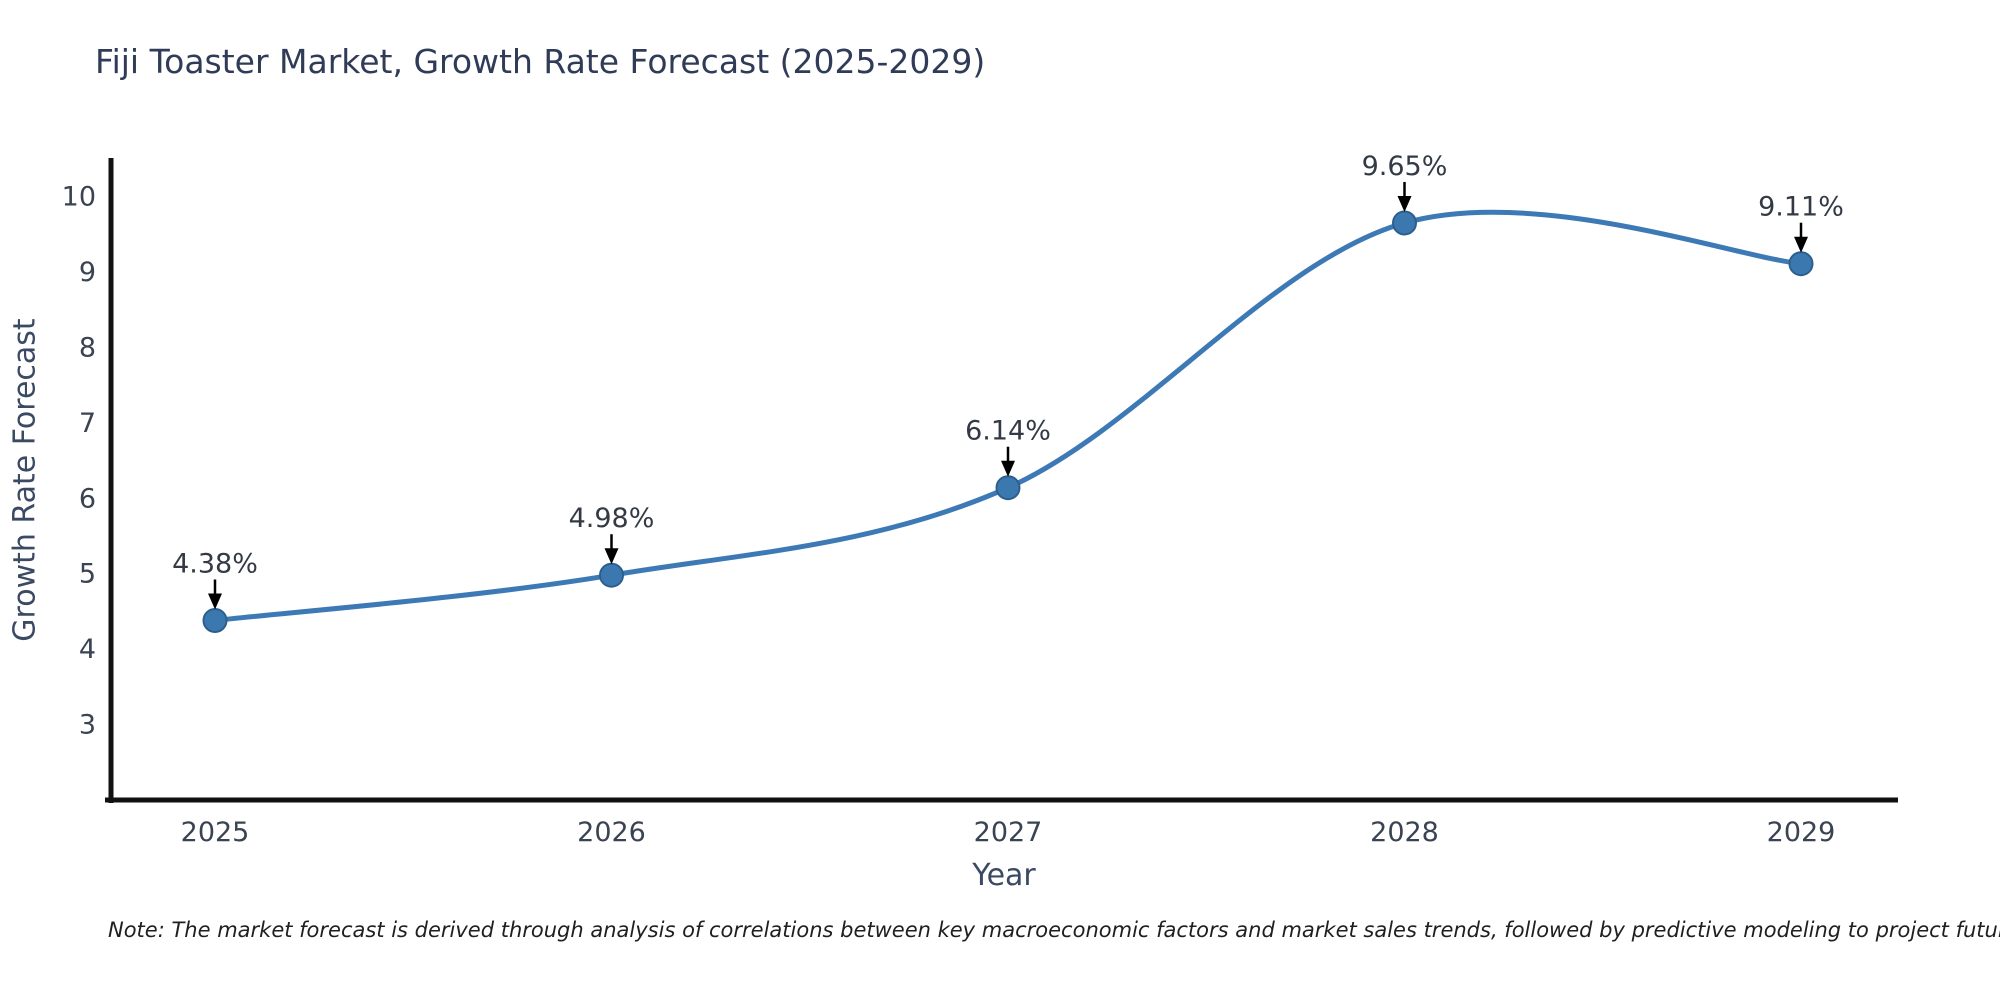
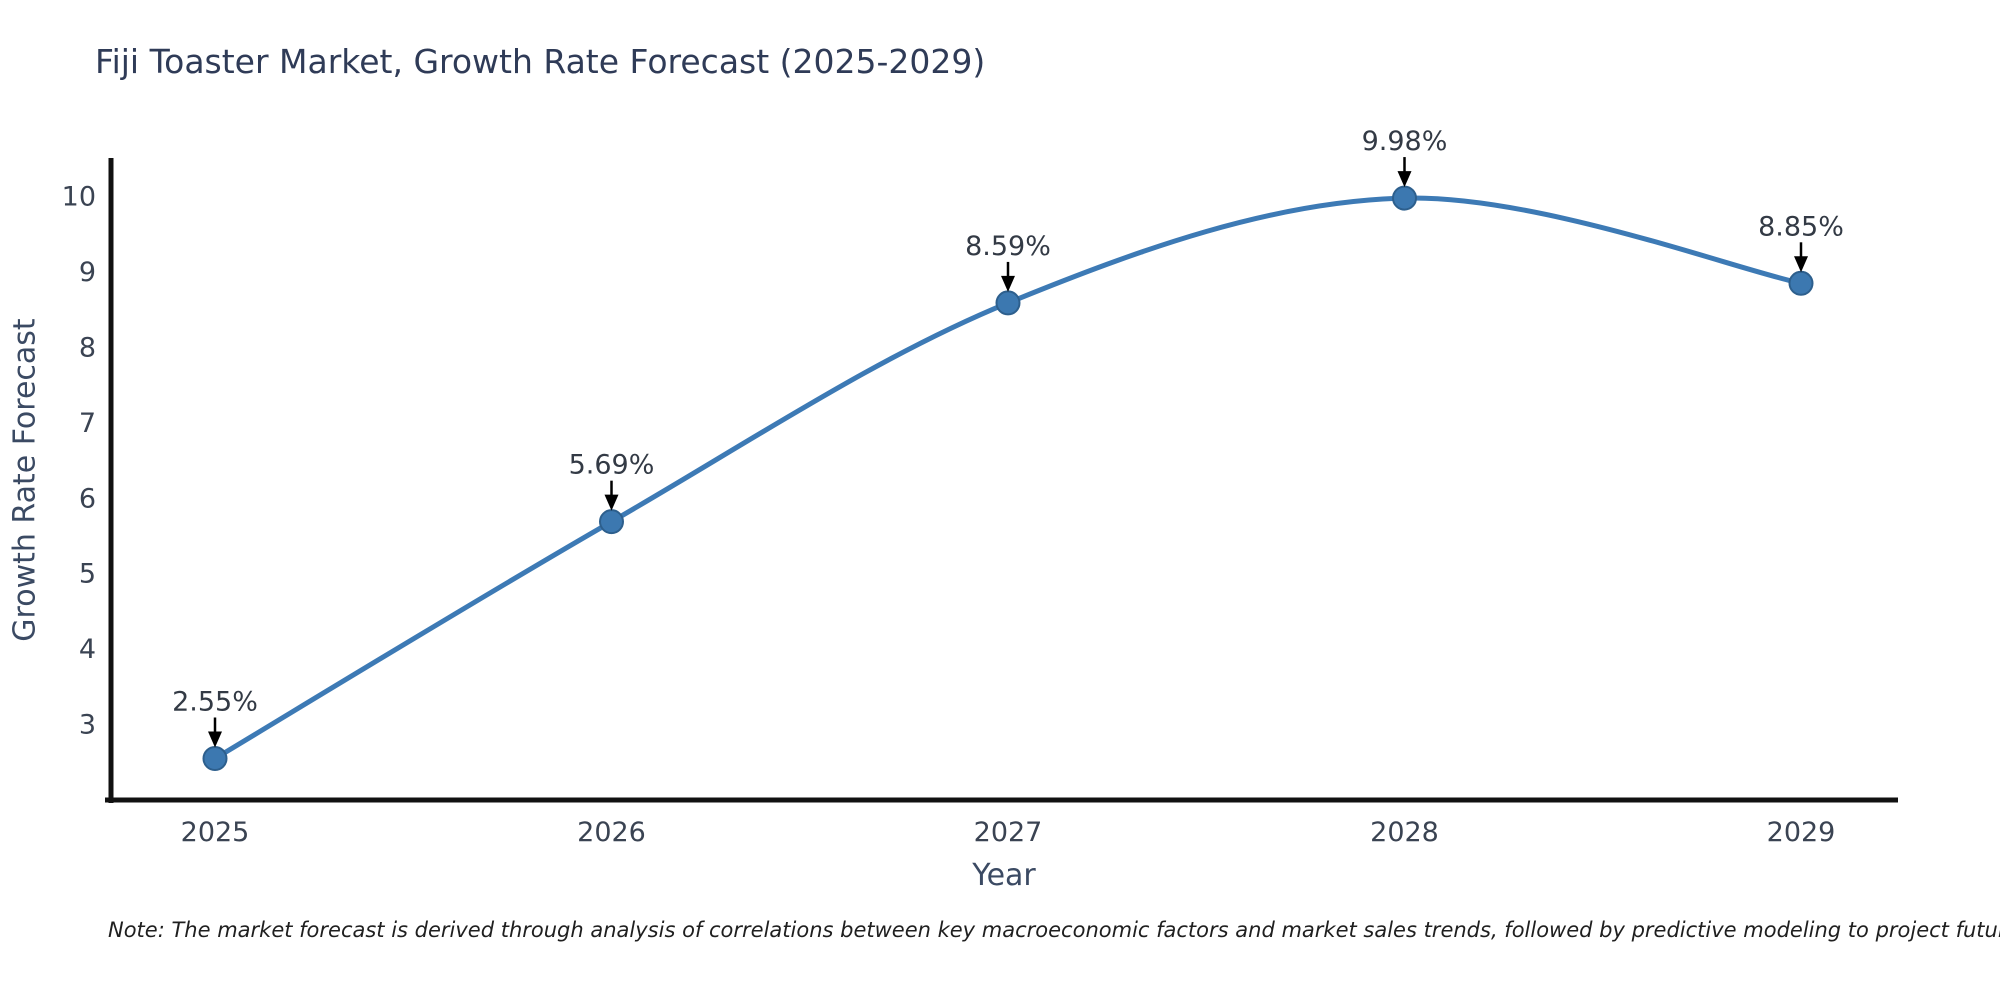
2025: 4.38% -> 2.55%
2026: 4.98% -> 5.69%
2027: 6.14% -> 8.59%
2028: 9.65% -> 9.98%
2029: 9.11% -> 8.85%
